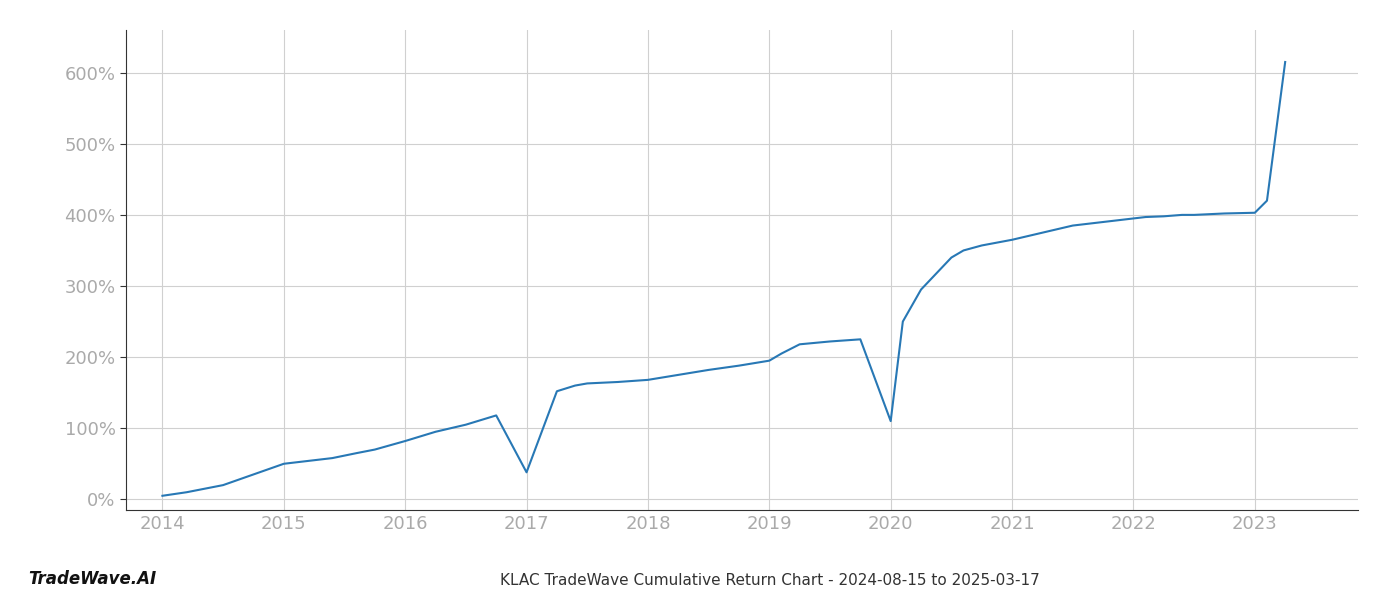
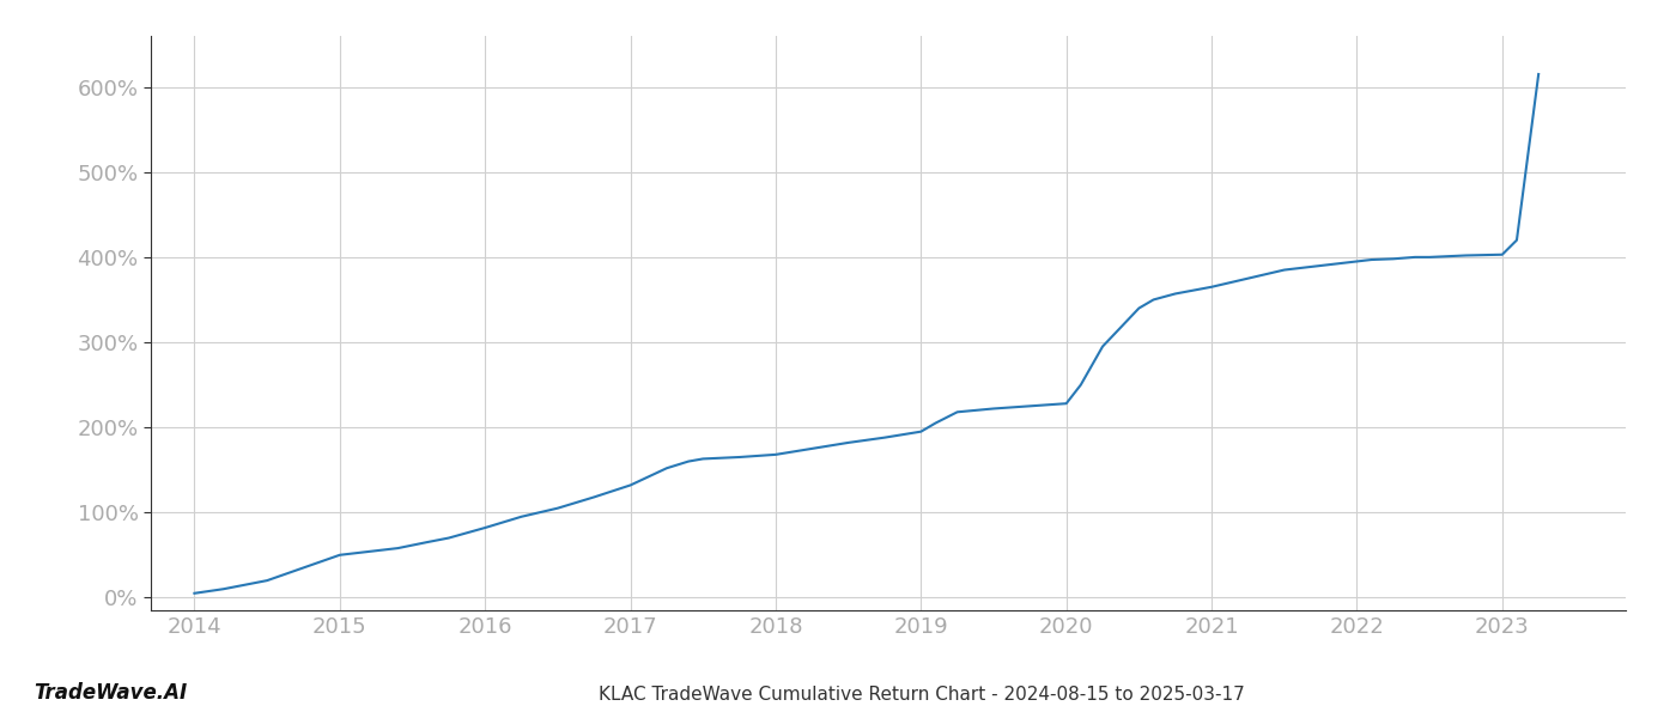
2017: 38% -> 132%
2020: 110% -> 228%
